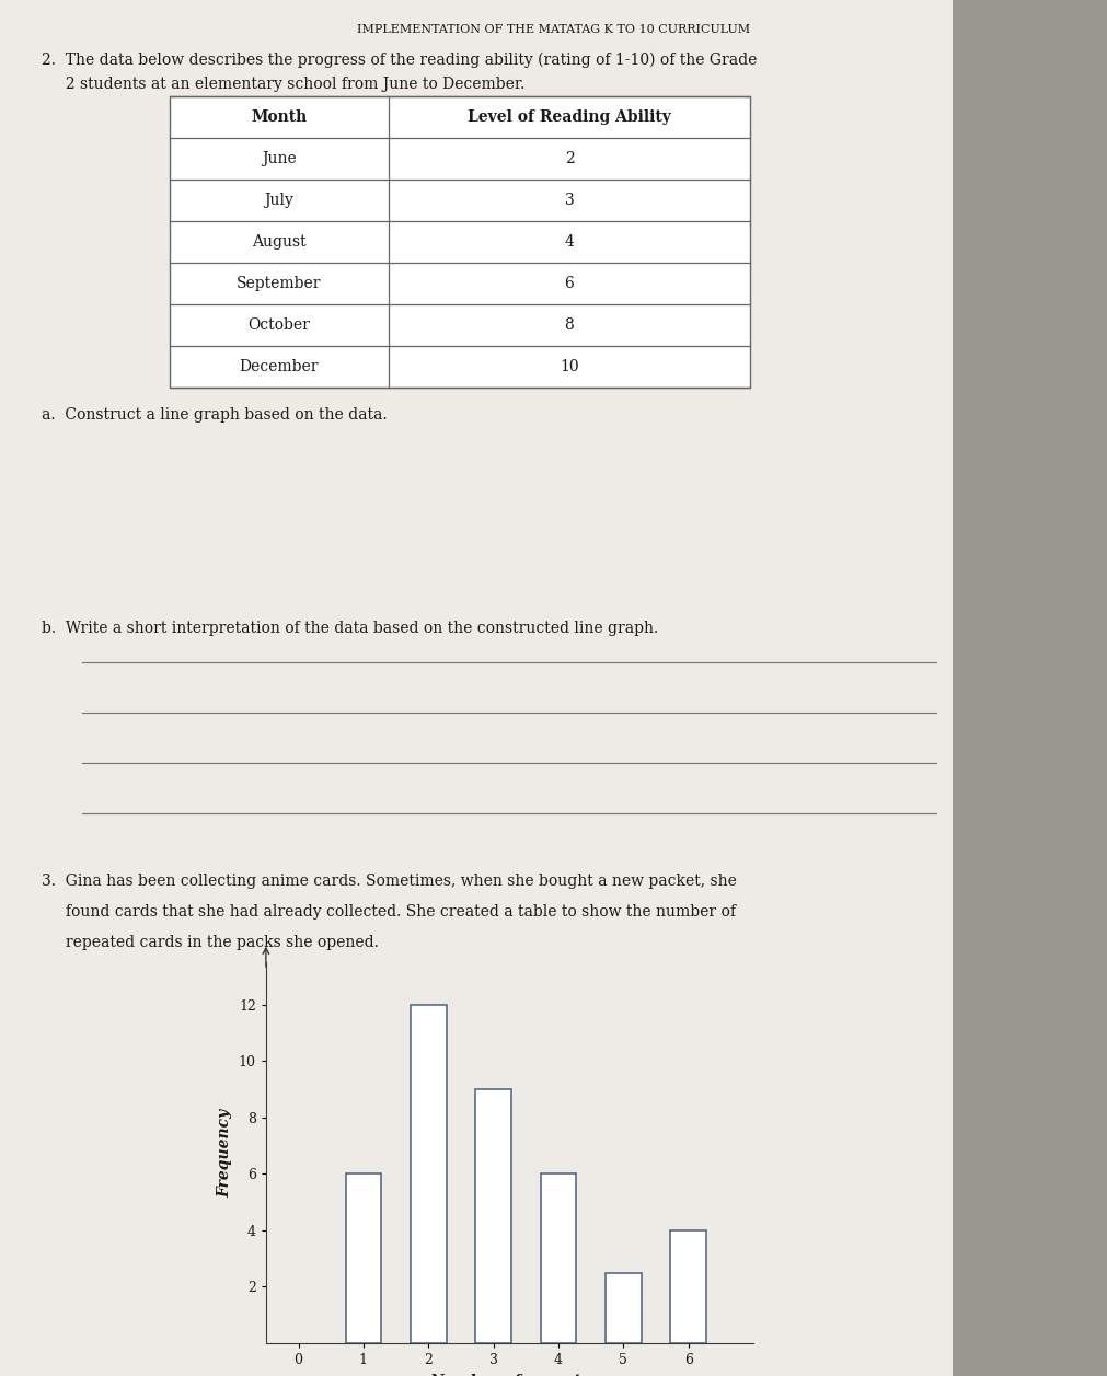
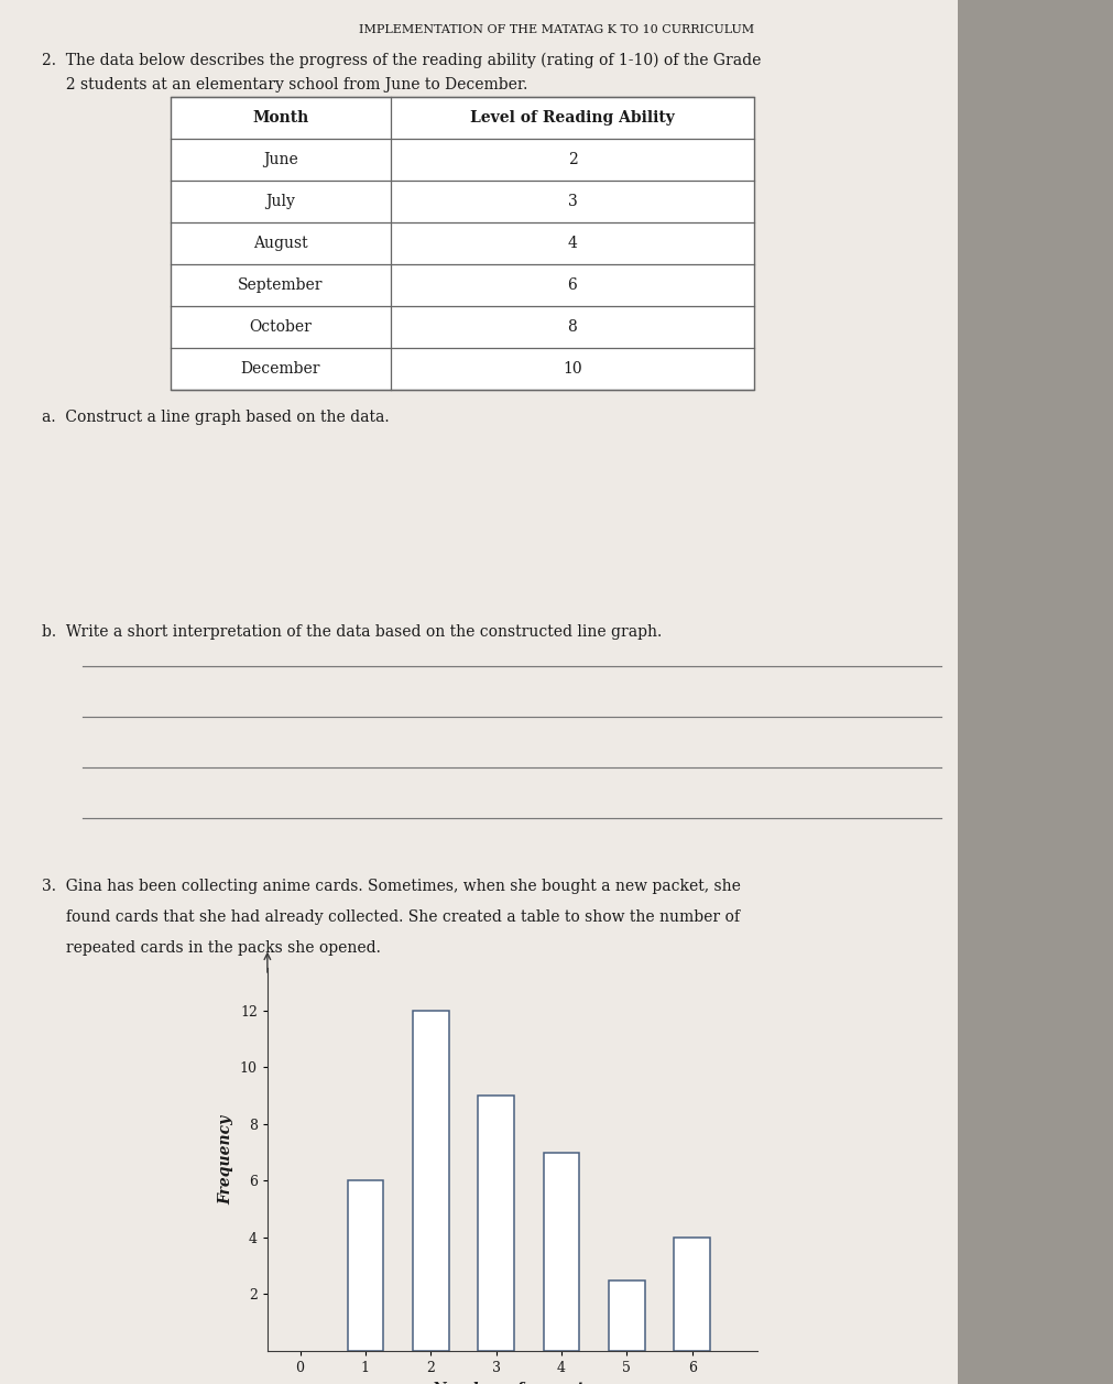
4: 6.0 -> 7.0
